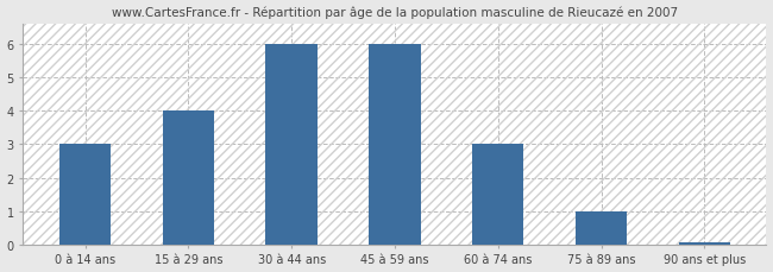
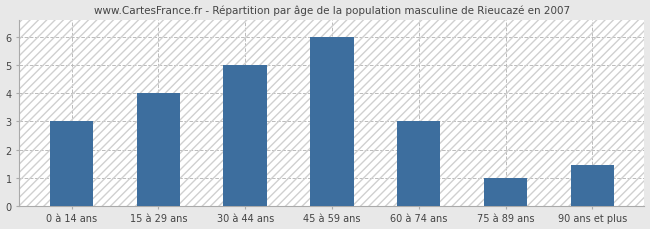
30 à 44 ans: 6.00 -> 5.00
90 ans et plus: 0.05 -> 1.45
